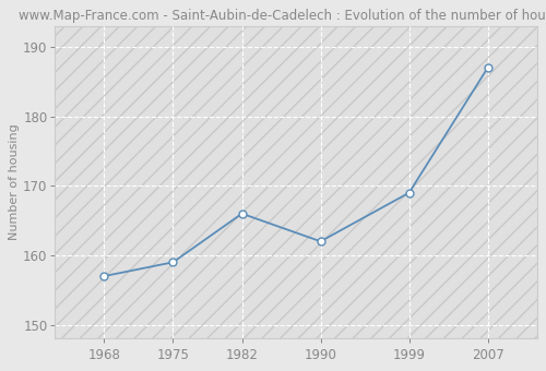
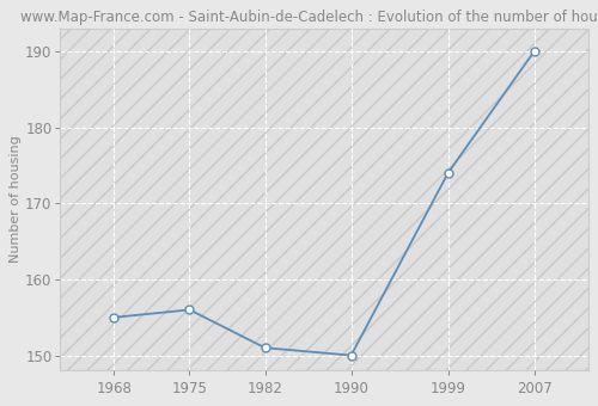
1968: 157 -> 155
1975: 159 -> 156
1982: 166 -> 151
1990: 162 -> 150
1999: 169 -> 174
2007: 187 -> 190
